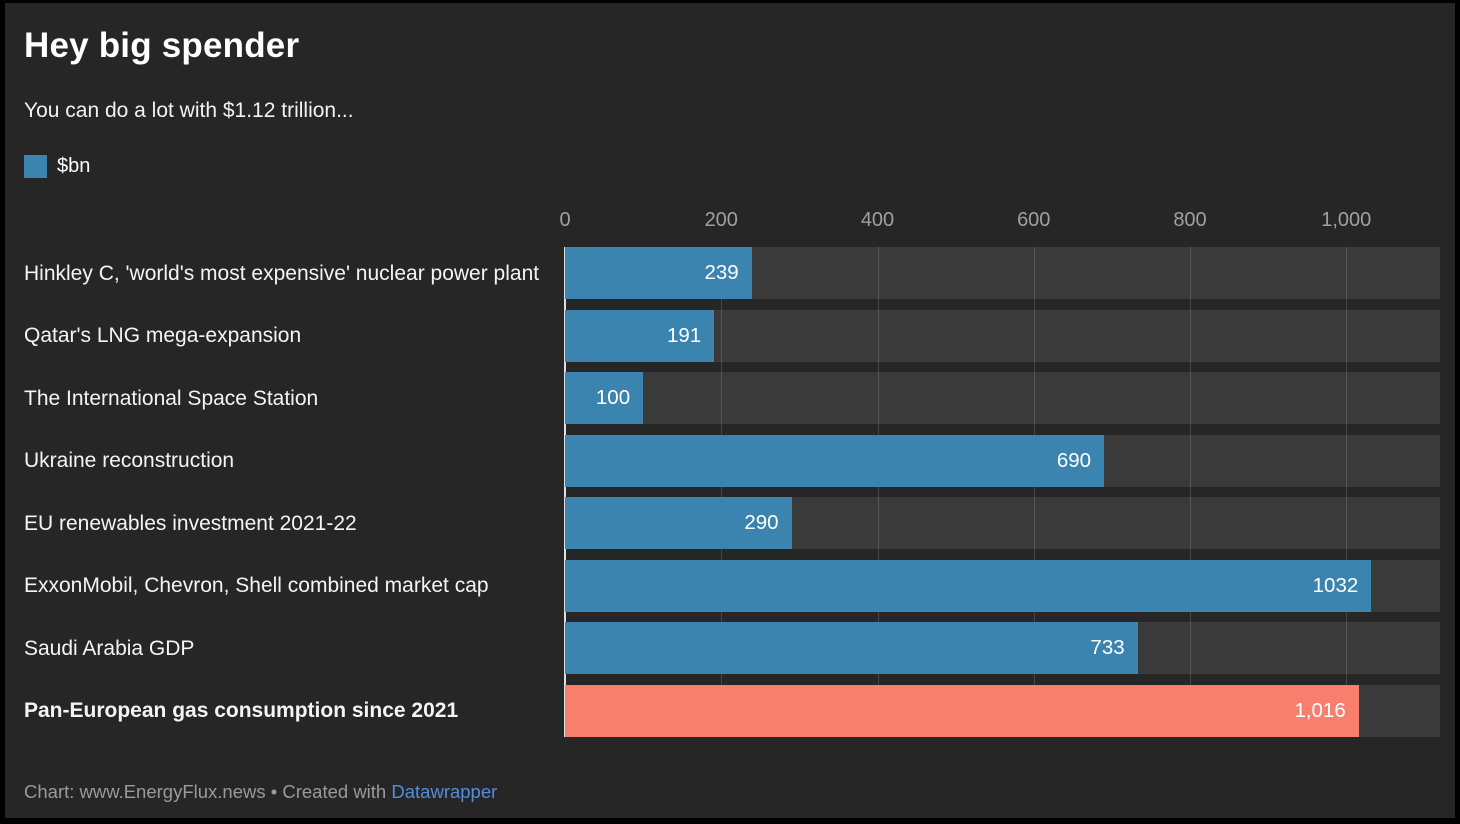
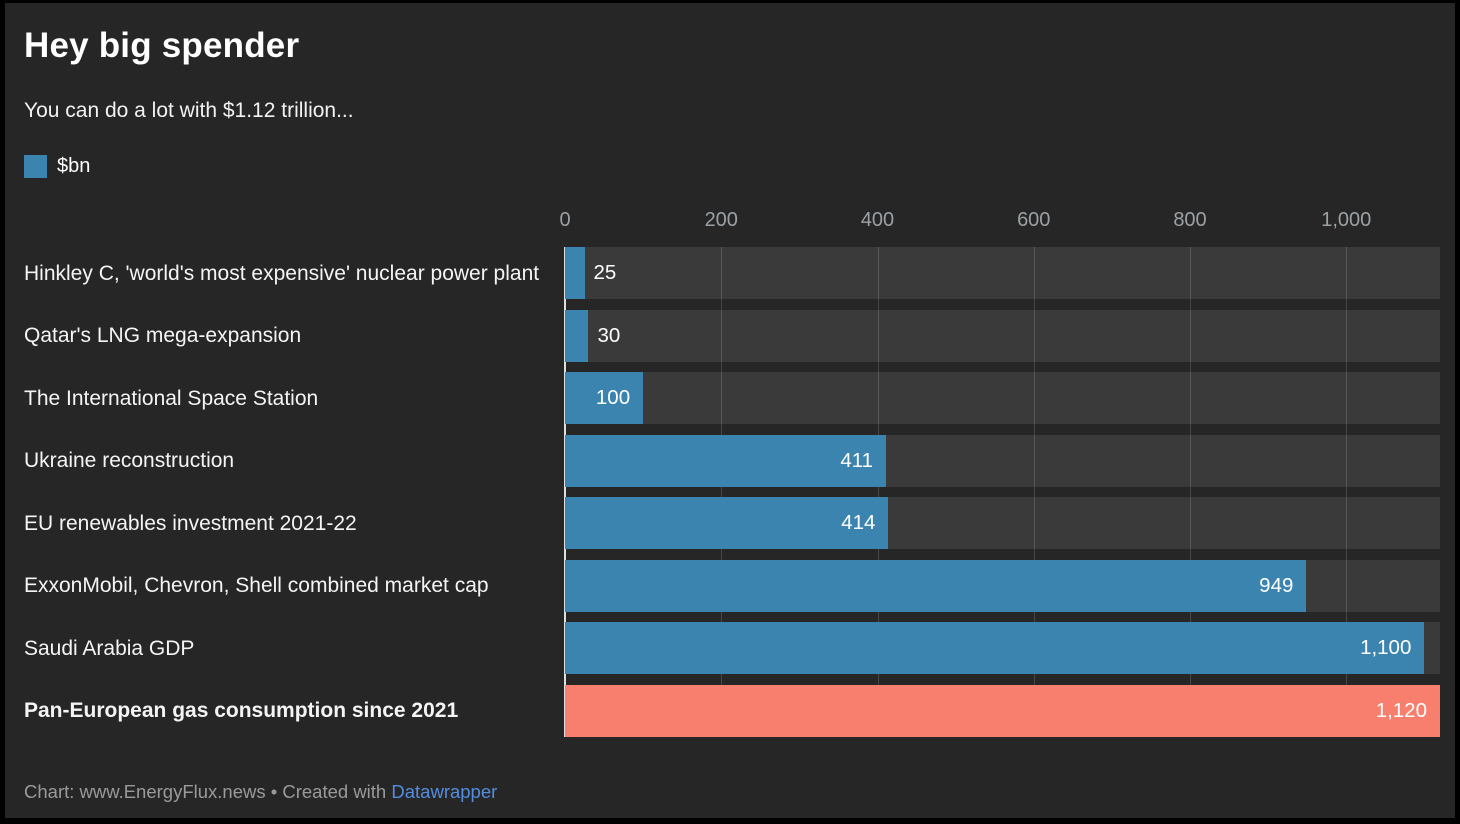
Hinkley C, 'world's most expensive' nuclear power plant: 239 -> 25
Qatar's LNG mega-expansion: 191 -> 30
Ukraine reconstruction: 690 -> 411
EU renewables investment 2021-22: 290 -> 414
ExxonMobil, Chevron, Shell combined market cap: 1032 -> 949
Saudi Arabia GDP: 733 -> 1,100
Pan-European gas consumption since 2021: 1,016 -> 1,120
